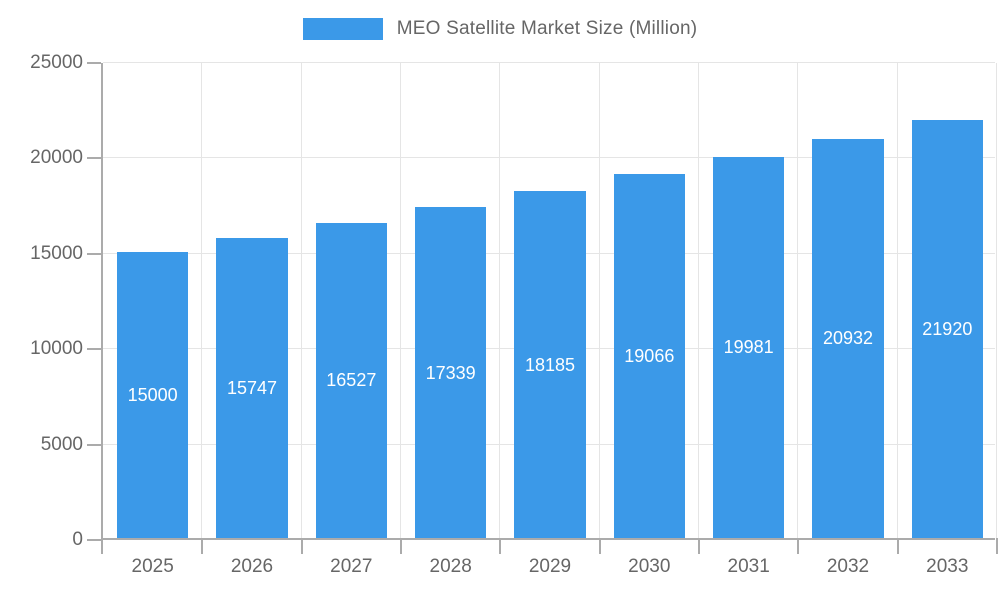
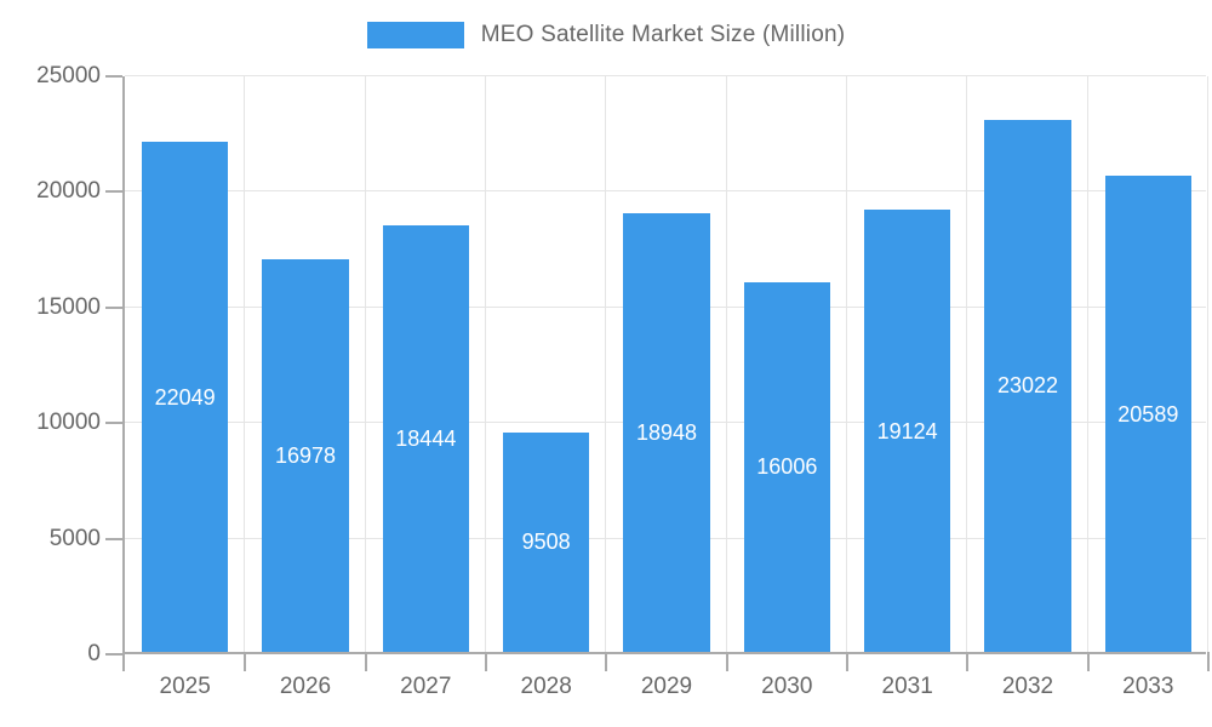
2025: 15000 -> 22049
2026: 15747 -> 16978
2027: 16527 -> 18444
2028: 17339 -> 9508
2029: 18185 -> 18948
2030: 19066 -> 16006
2031: 19981 -> 19124
2032: 20932 -> 23022
2033: 21920 -> 20589
